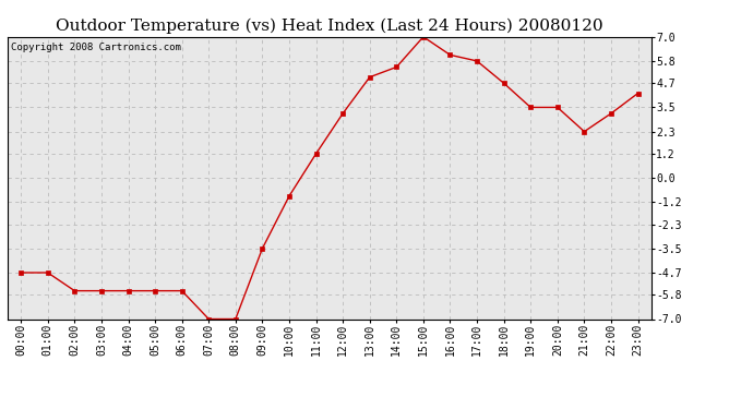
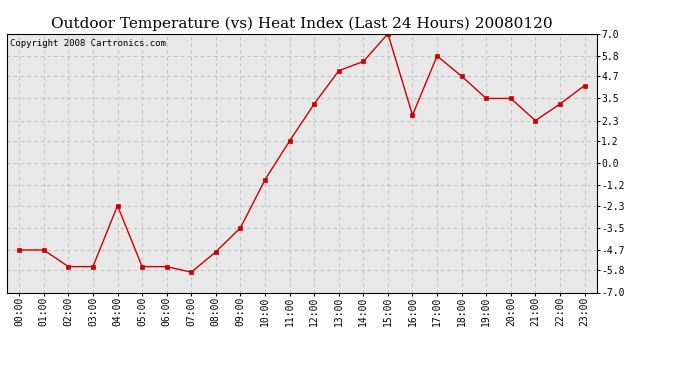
04:00: -5.6 -> -2.3
07:00: -7.0 -> -5.9
08:00: -7.0 -> -4.8
16:00: 6.1 -> 2.6
